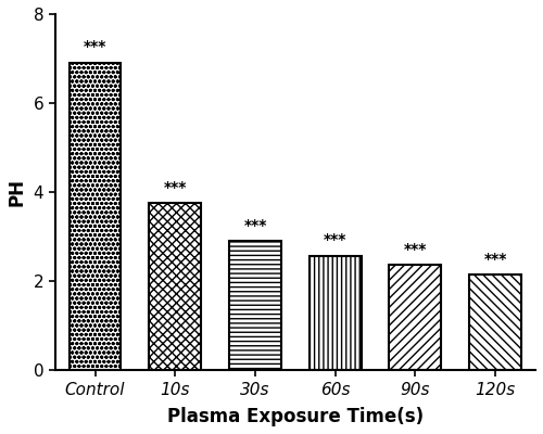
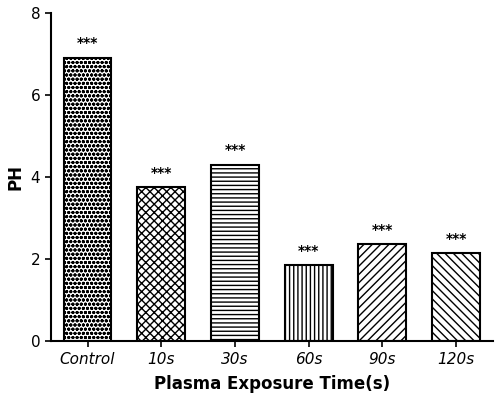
30s: 2.90 -> 4.30
60s: 2.57 -> 1.85
